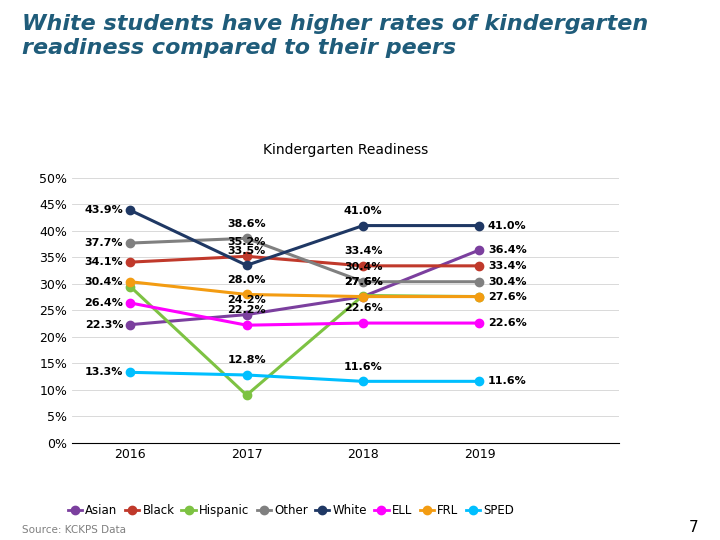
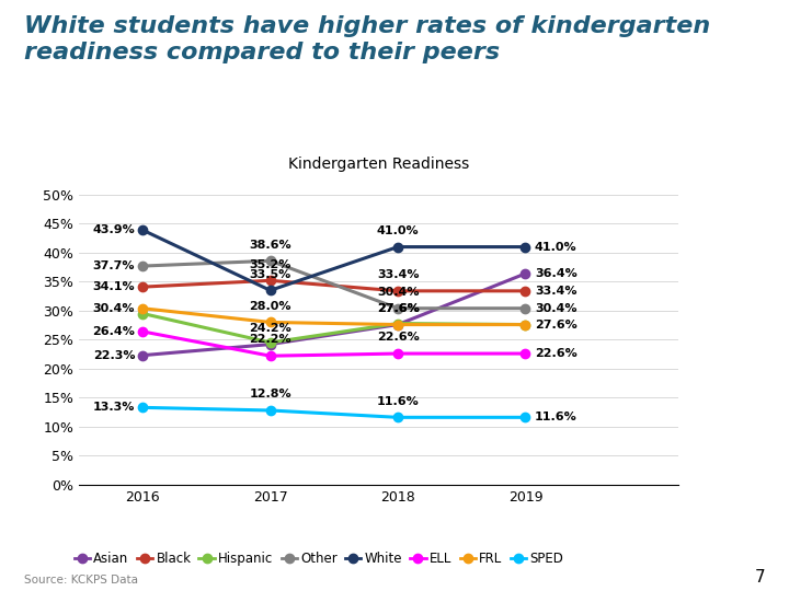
Hispanic/2017: 9.0% -> 24.5%
